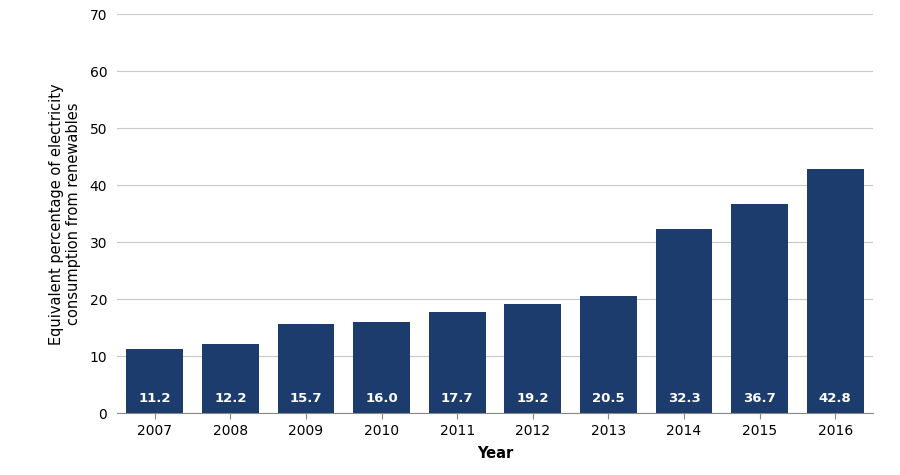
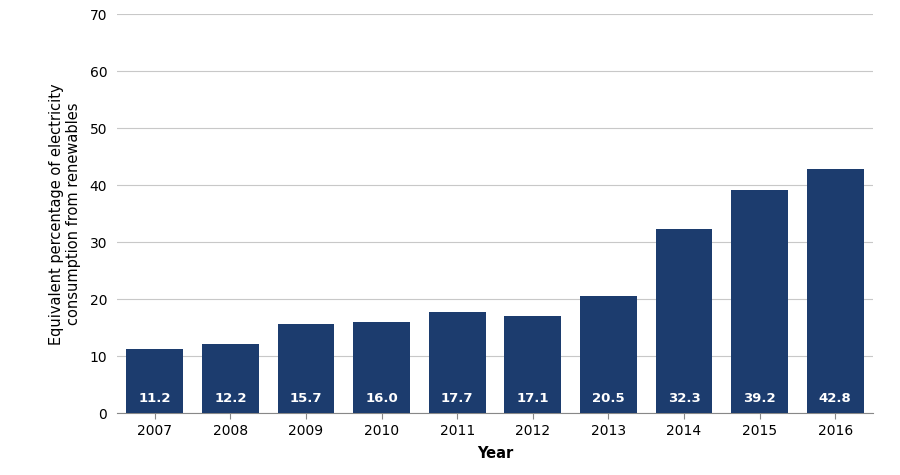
2012: 19.2 -> 17.1
2015: 36.7 -> 39.2
